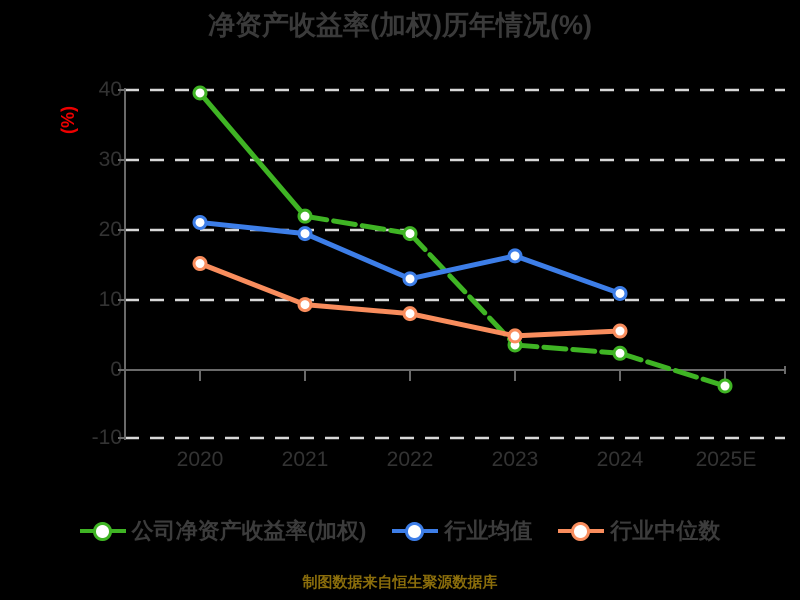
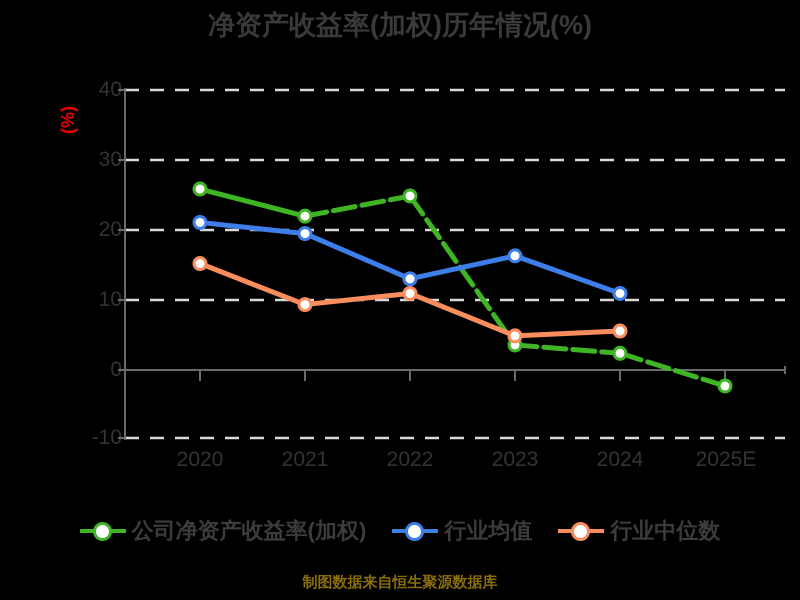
公司净资产收益率(加权)/2020: 40 -> 26
公司净资产收益率(加权)/2022: 20 -> 25
行业中位数/2022: 8 -> 11
